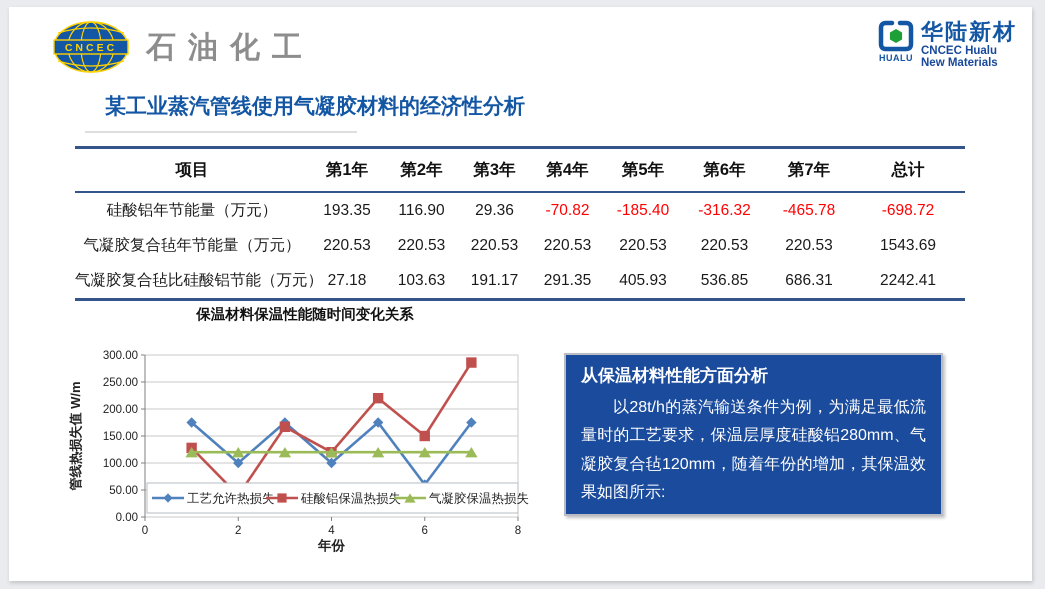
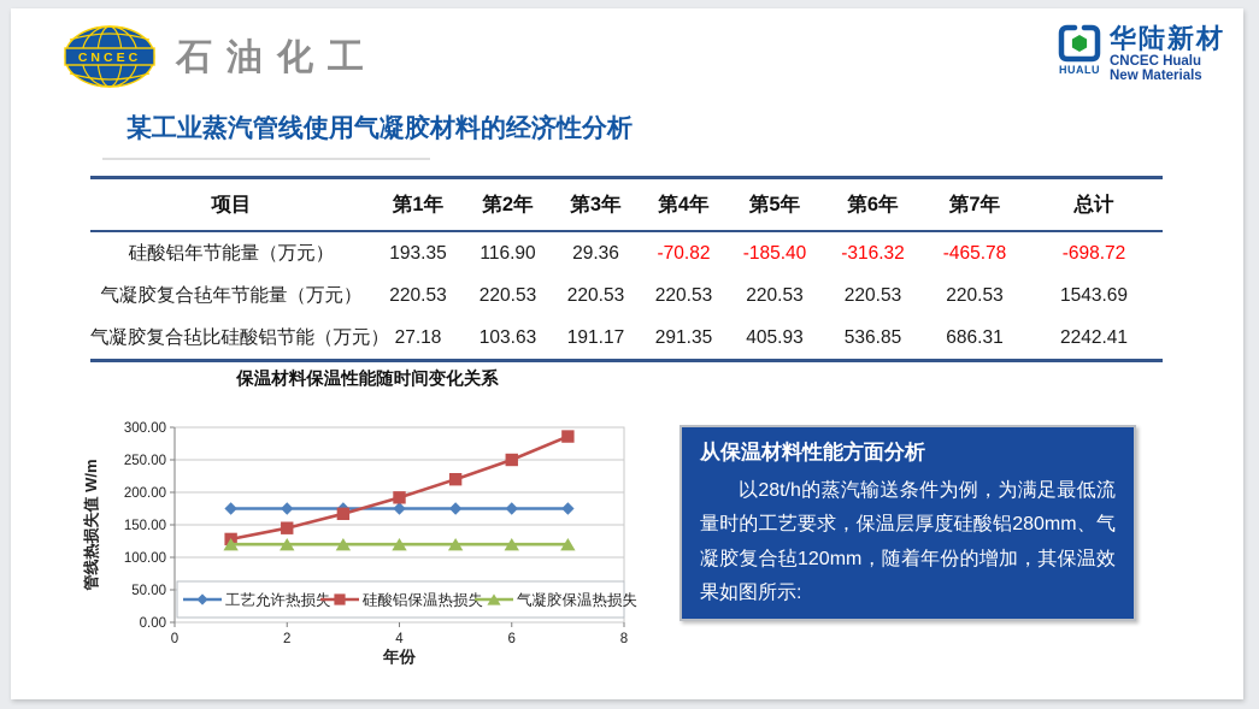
工艺允许热损失/2: 100 -> 180
硅酸铝保温热损失/2: 40 -> 140
工艺允许热损失/4: 100 -> 180
硅酸铝保温热损失/4: 120 -> 190
工艺允许热损失/6: 60 -> 180
硅酸铝保温热损失/6: 150 -> 250
